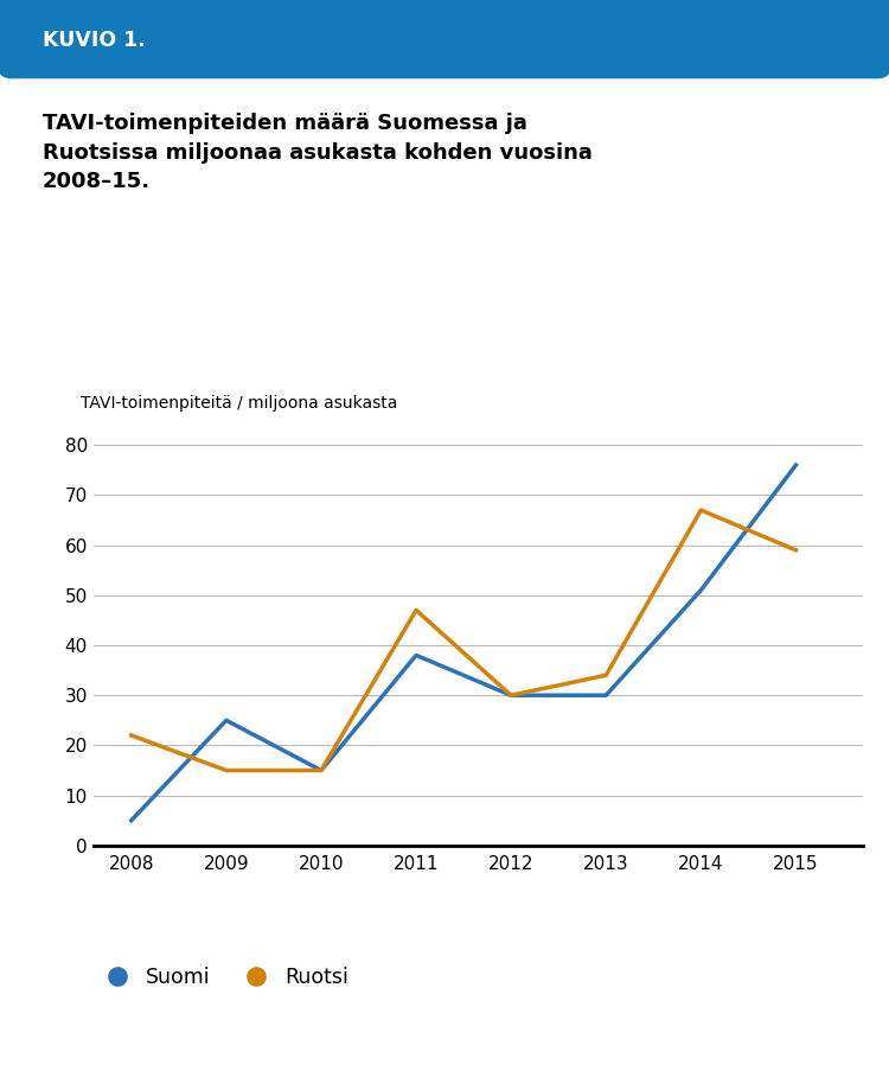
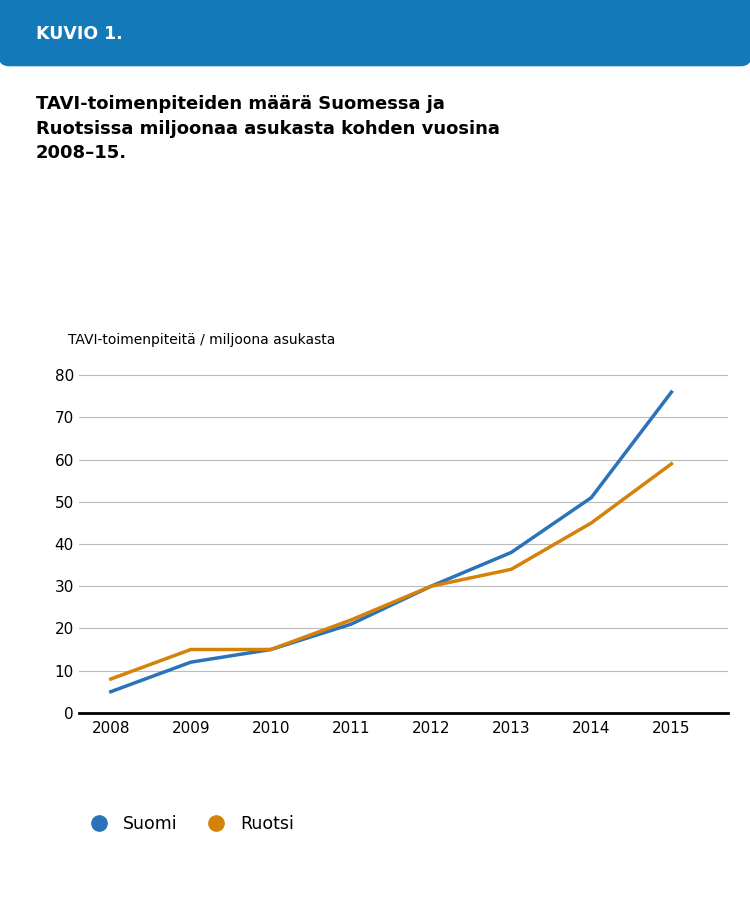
Ruotsi/2008: 22 -> 8
Suomi/2009: 25 -> 12
Suomi/2011: 38 -> 21
Ruotsi/2011: 47 -> 22
Suomi/2013: 30 -> 38
Ruotsi/2014: 67 -> 45
